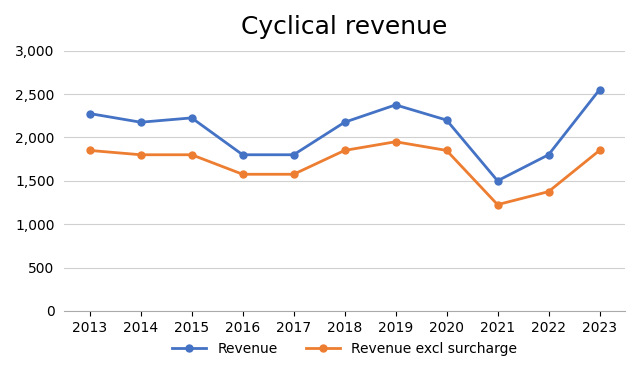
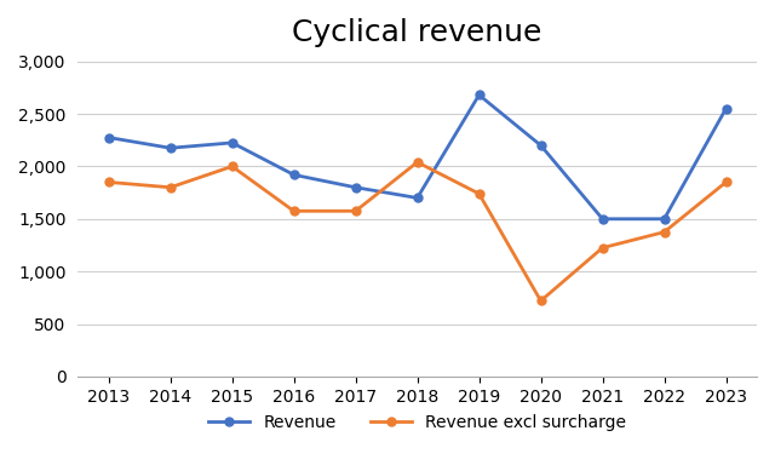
Revenue excl surcharge/2015: 1,800 -> 2,000
Revenue/2016: 1,800 -> 1,920
Revenue/2018: 2,180 -> 1,700
Revenue excl surcharge/2018: 1,850 -> 2,040
Revenue/2019: 2,380 -> 2,680
Revenue excl surcharge/2019: 1,950 -> 1,740
Revenue excl surcharge/2020: 1,850 -> 720
Revenue/2022: 1,800 -> 1,500
